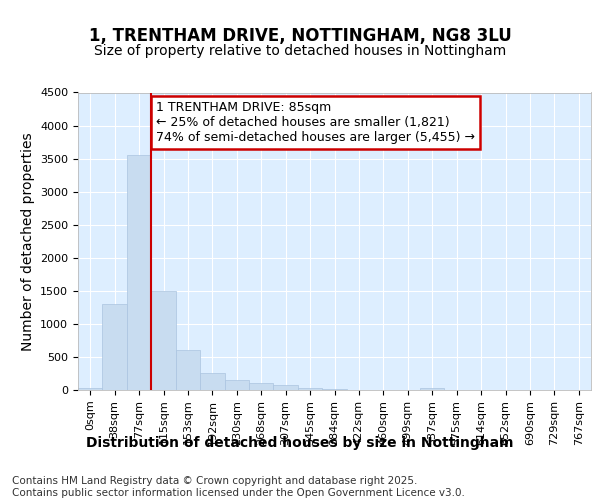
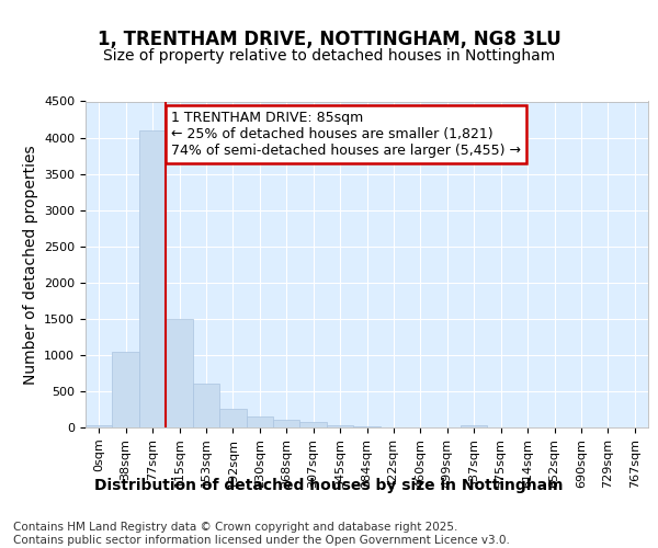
38sqm: 1300 -> 1040
77sqm: 3550 -> 4100
